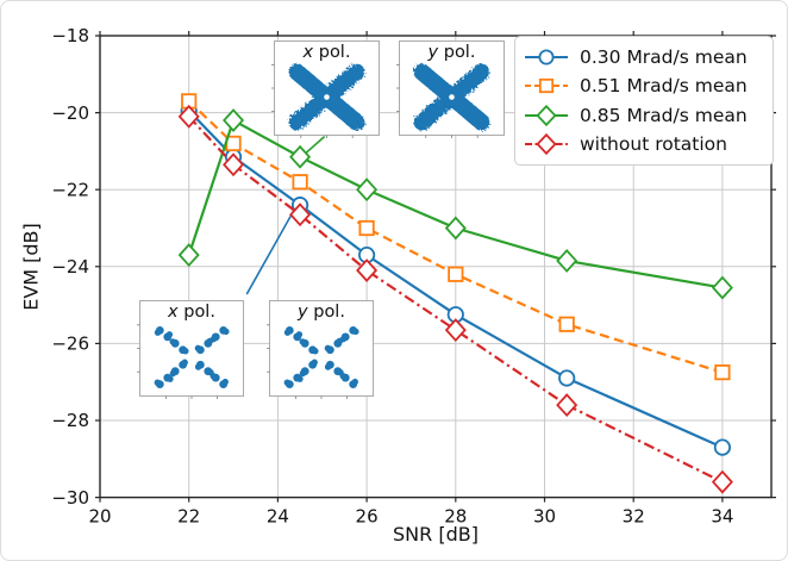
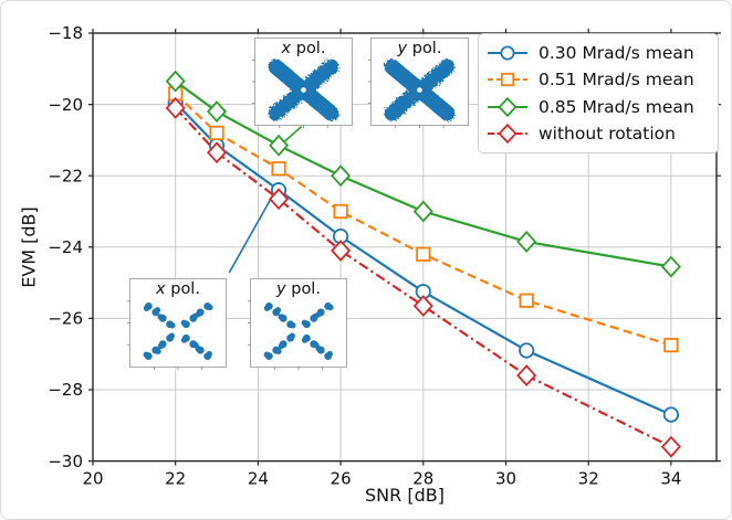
0.85 Mrad/s mean/22: -23.7 -> -19.4
